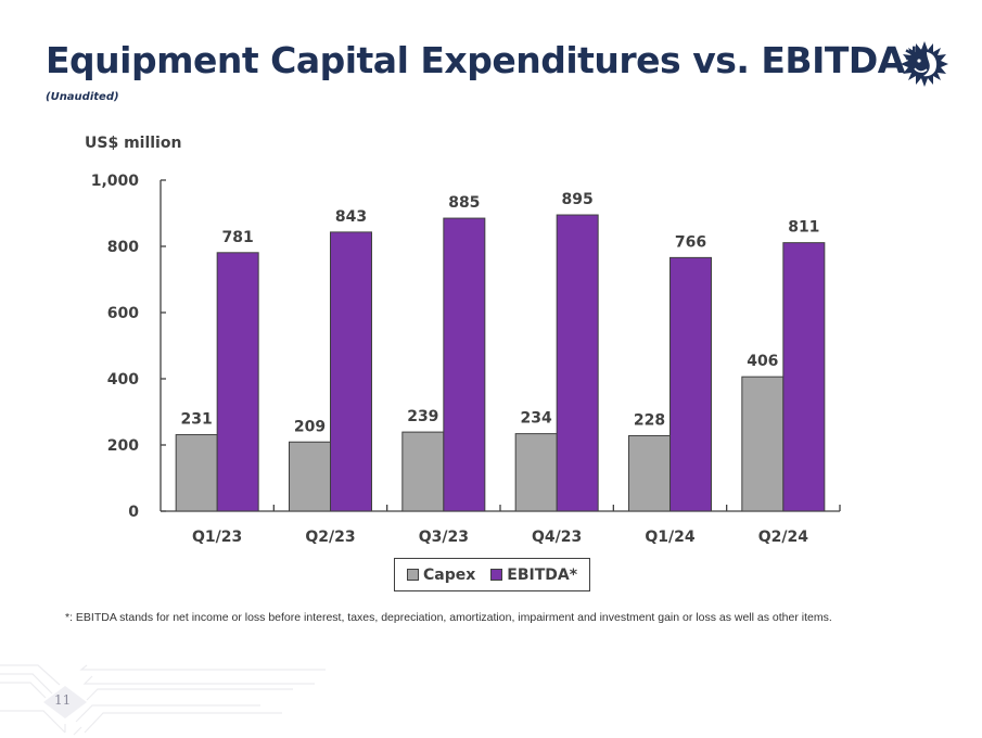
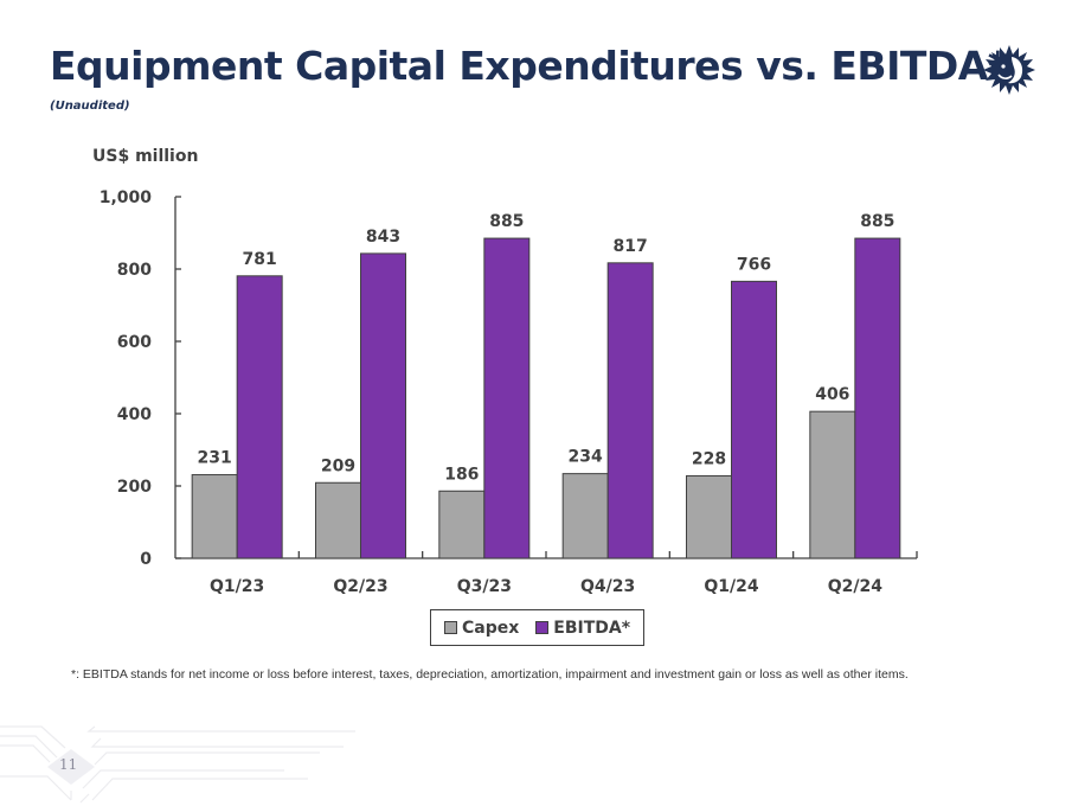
Capex/Q3/23: 239 -> 186
EBITDA*/Q4/23: 895 -> 817
EBITDA*/Q2/24: 811 -> 885
